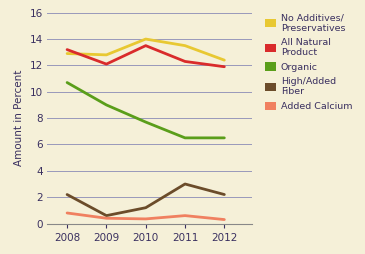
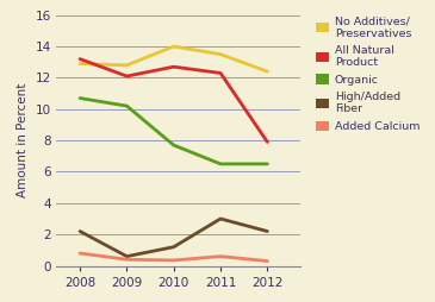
Organic/2009: 9.0 -> 10.2
All Natural Product/2010: 13.5 -> 12.7
All Natural Product/2012: 11.9 -> 7.9
